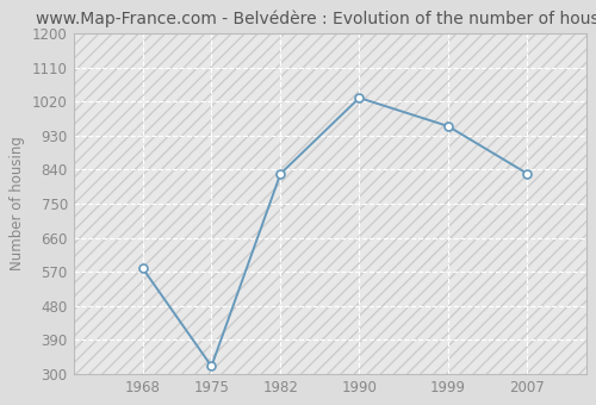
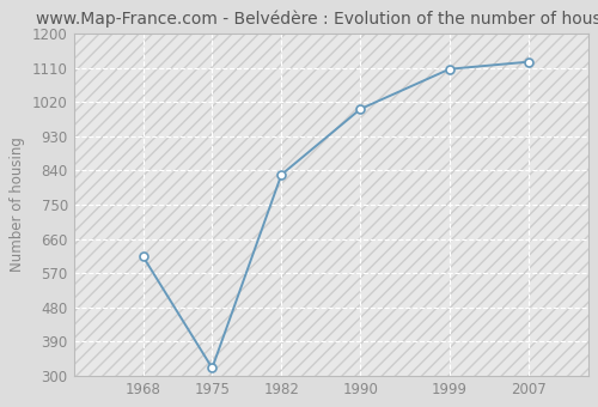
1968: 580 -> 614
1990: 1030 -> 1002
1999: 955 -> 1107
2007: 830 -> 1126
